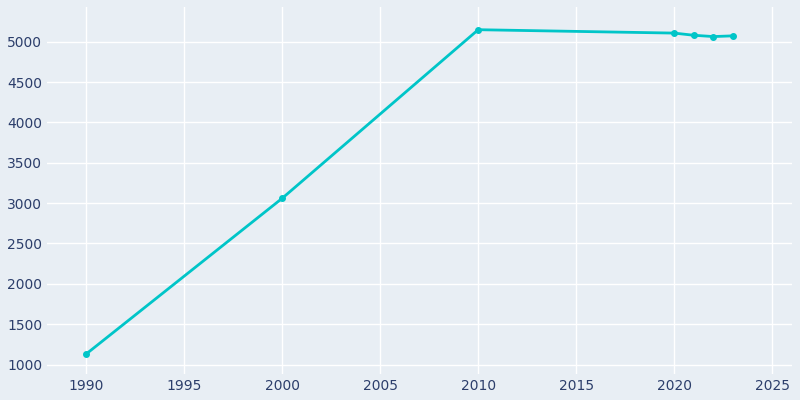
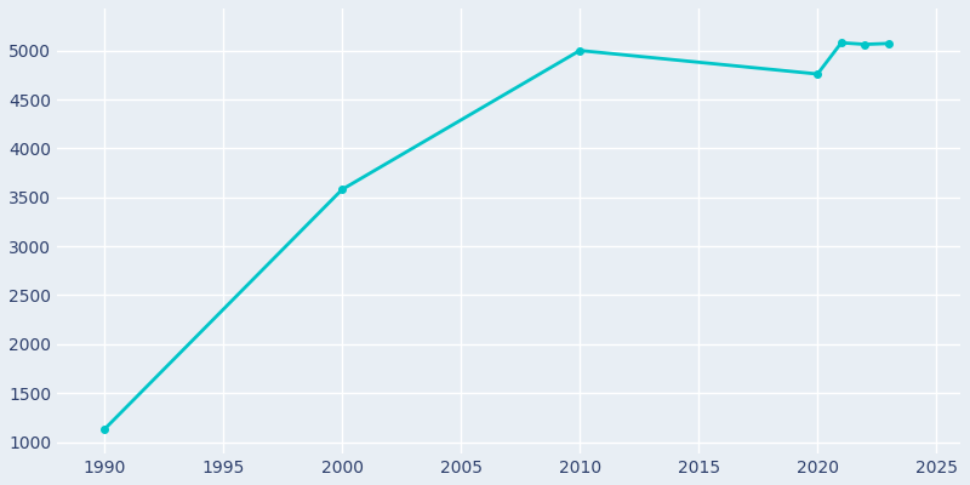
2000: 3060 -> 3580
2010: 5150 -> 5000
2020: 5110 -> 4760
